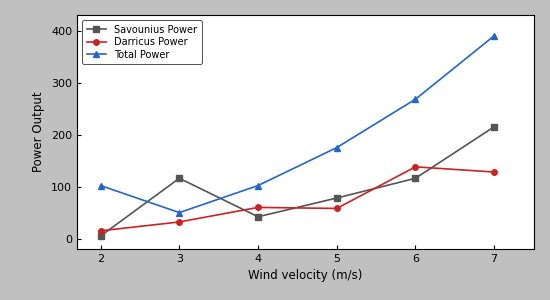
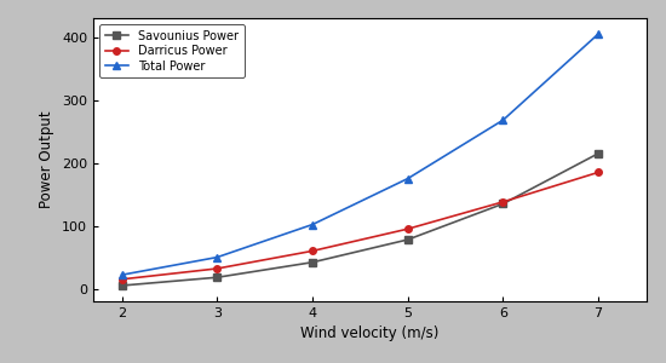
Total Power/2: 102 -> 22
Savounius Power/3: 116 -> 18
Darricus Power/5: 58 -> 95
Savounius Power/6: 116 -> 135
Darricus Power/7: 128 -> 185
Total Power/7: 390 -> 405
